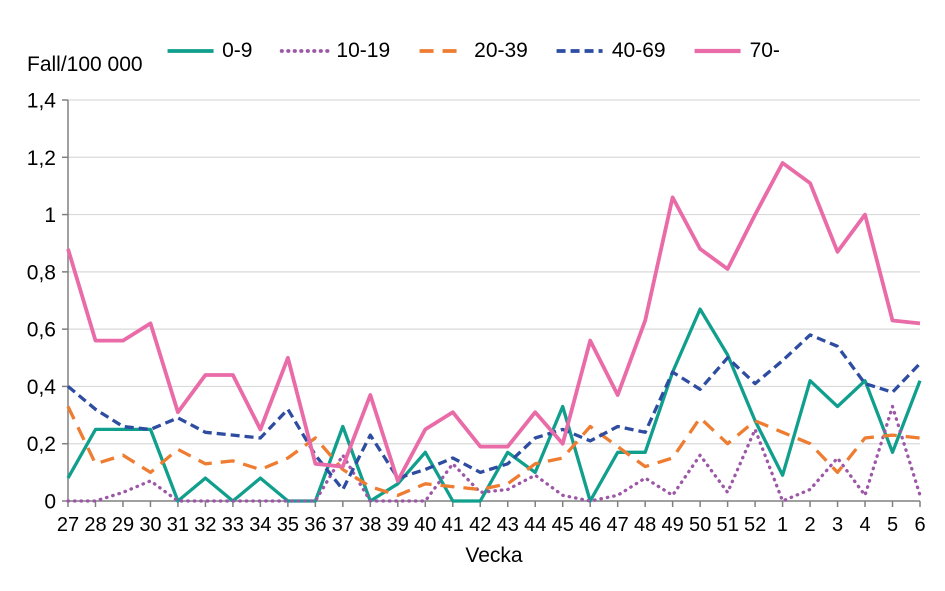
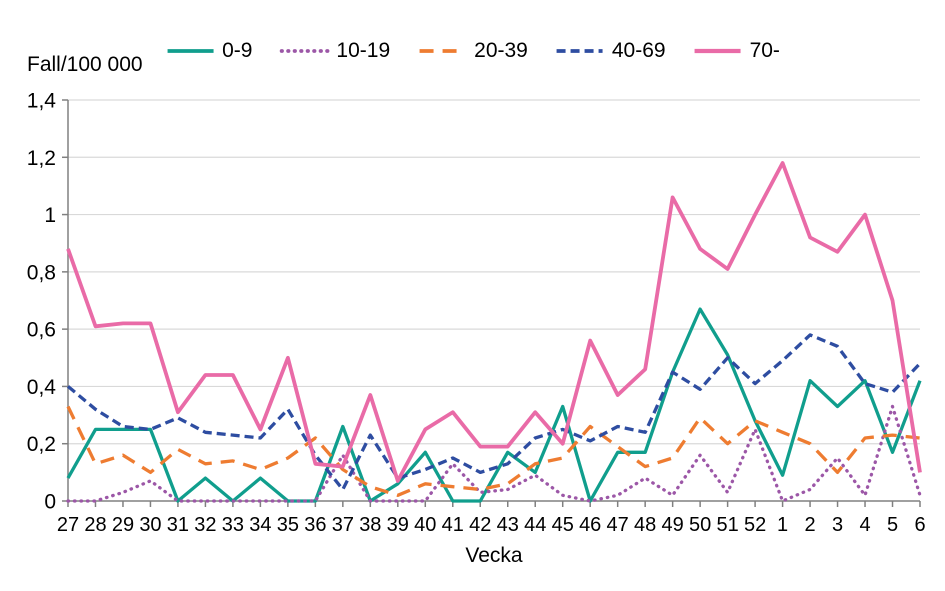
70-/28: 0,56 -> 0,61
70-/29: 0,56 -> 0,62
70-/48: 0,63 -> 0,46
70-/2: 1,11 -> 0,92
70-/5: 0,63 -> 0,70
70-/6: 0,62 -> 0,10
